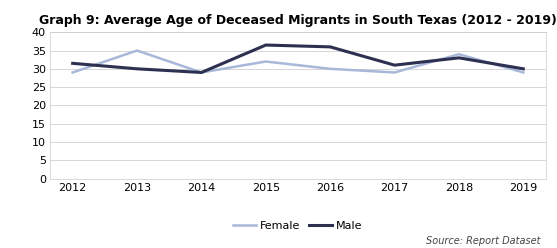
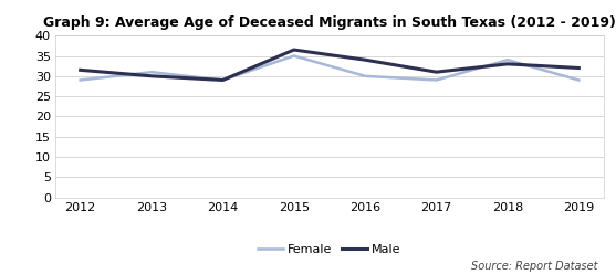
Female/2013: 35 -> 31
Female/2015: 32 -> 35
Male/2016: 36.0 -> 34.0
Male/2019: 30.0 -> 32.0
